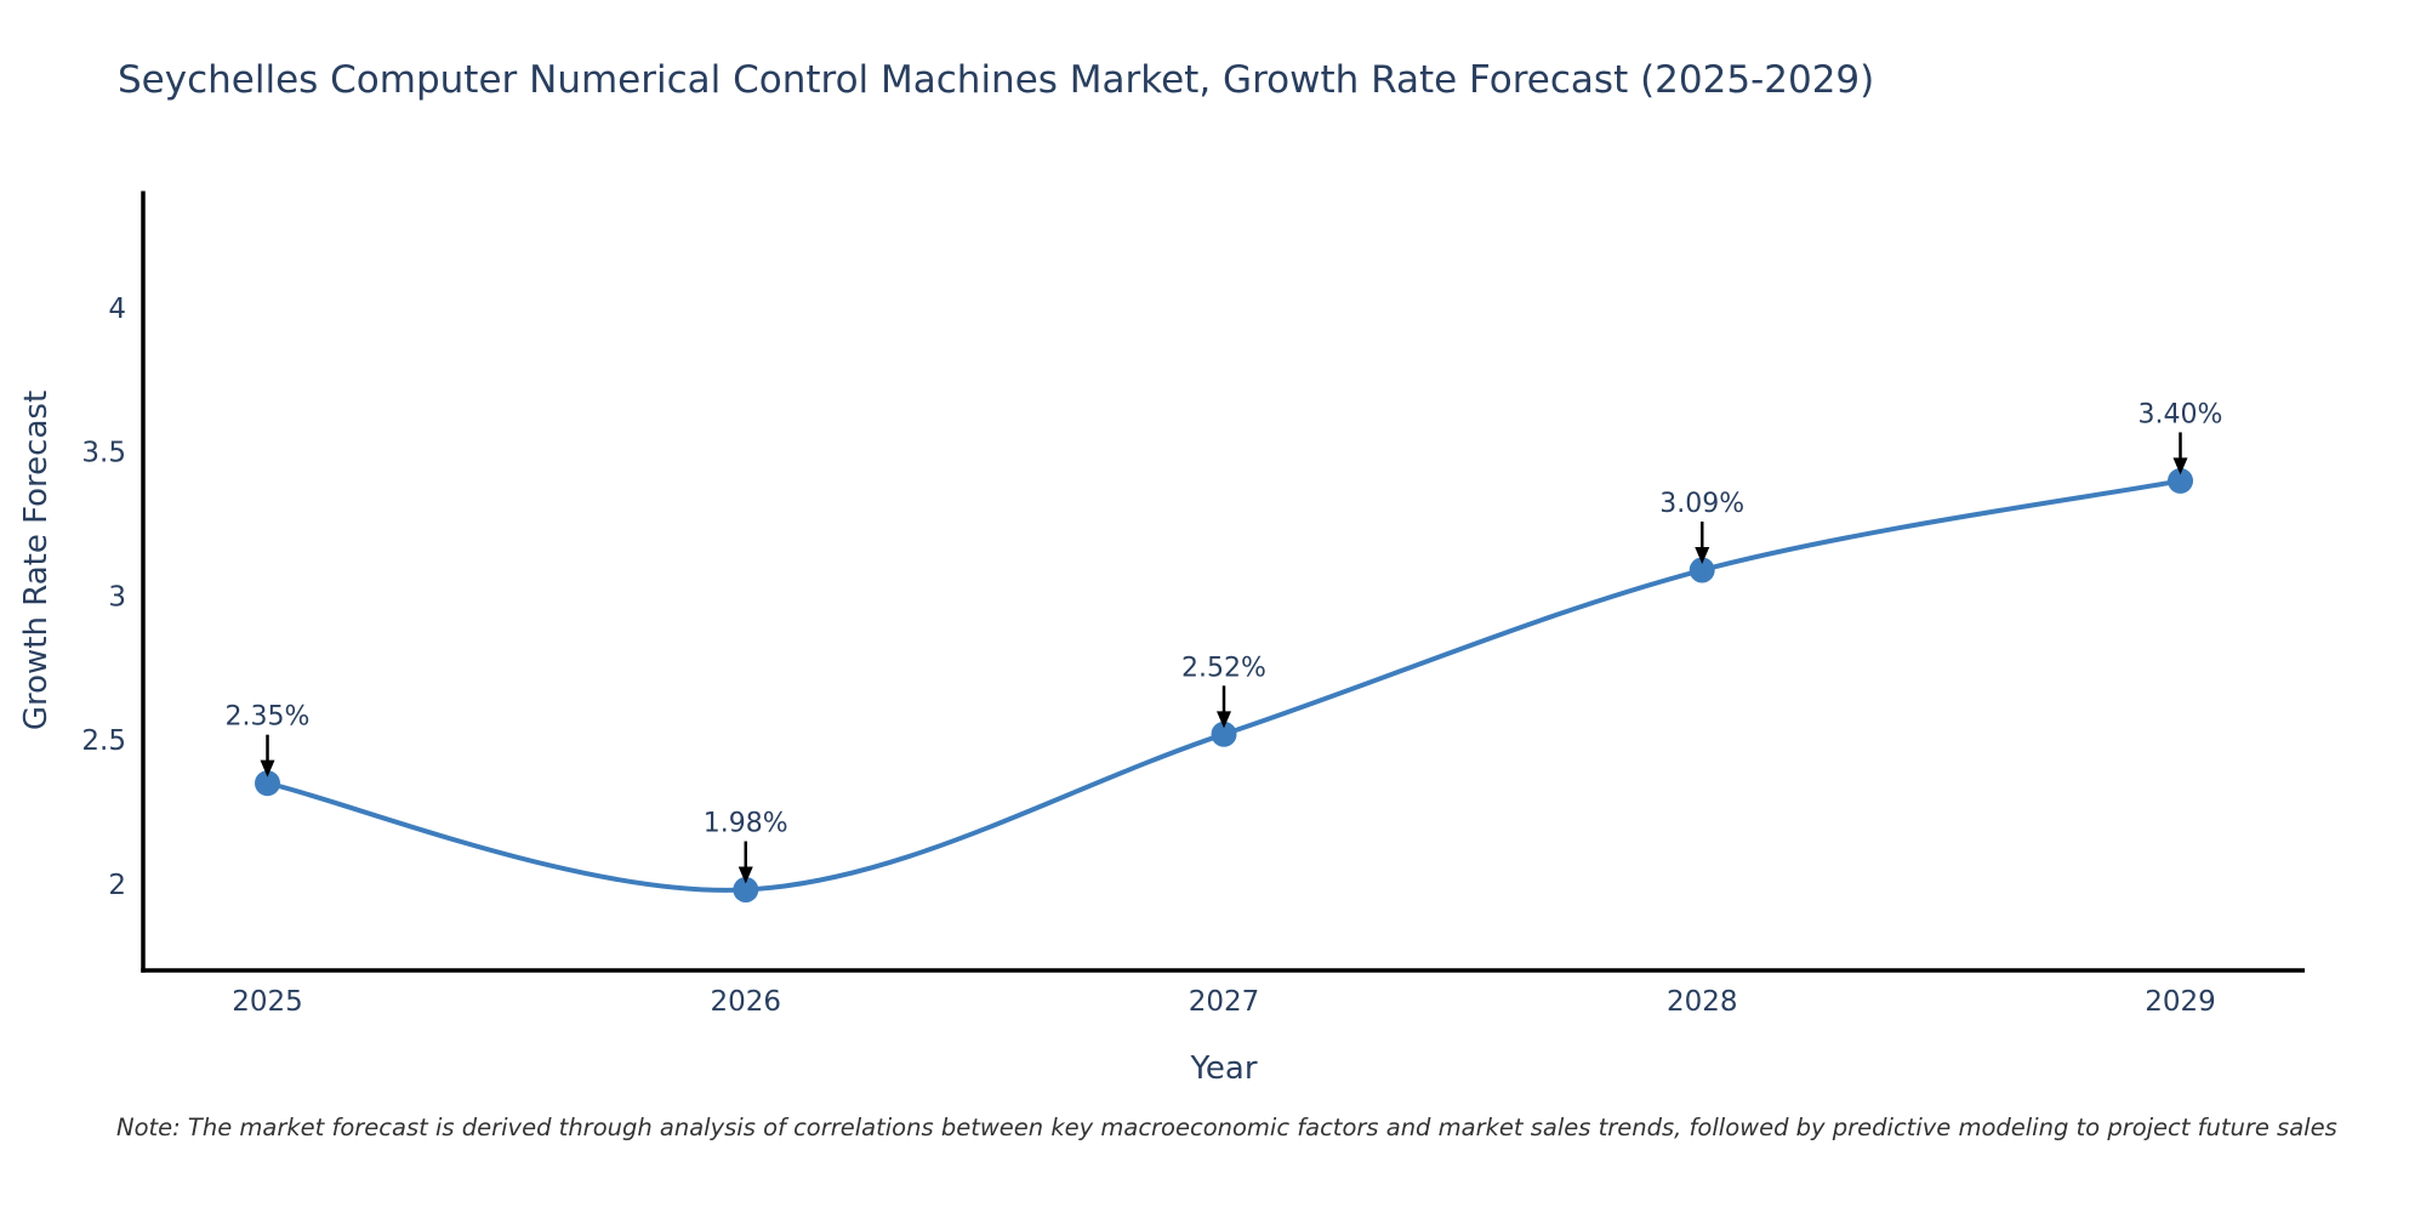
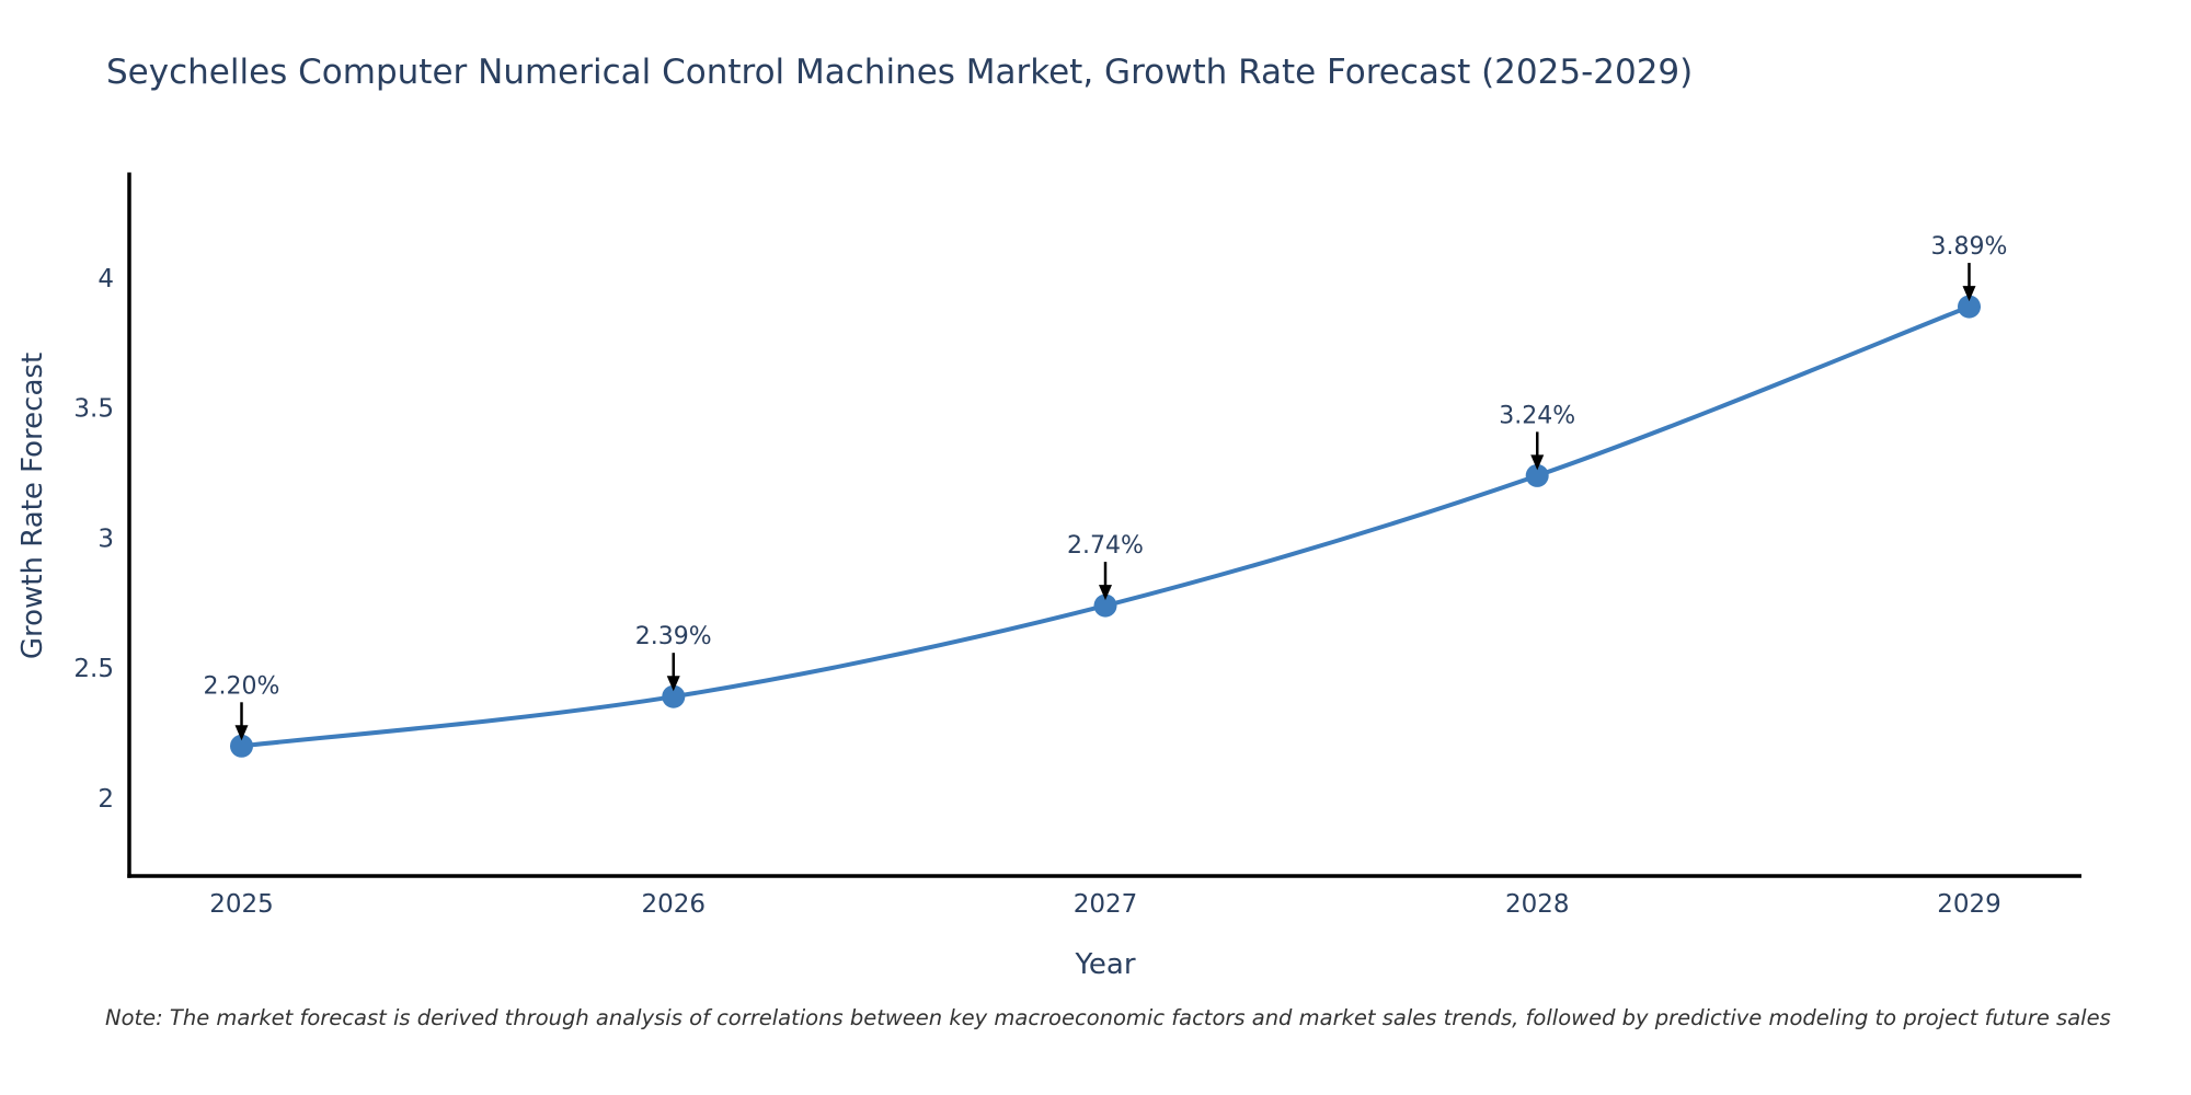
2025: 2.35% -> 2.20%
2026: 1.98% -> 2.39%
2027: 2.52% -> 2.74%
2028: 3.09% -> 3.24%
2029: 3.40% -> 3.89%
